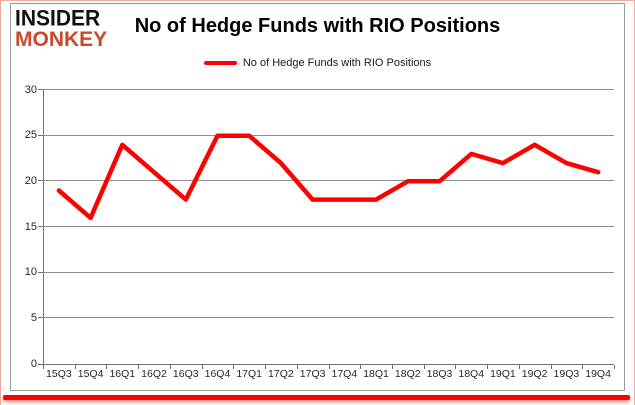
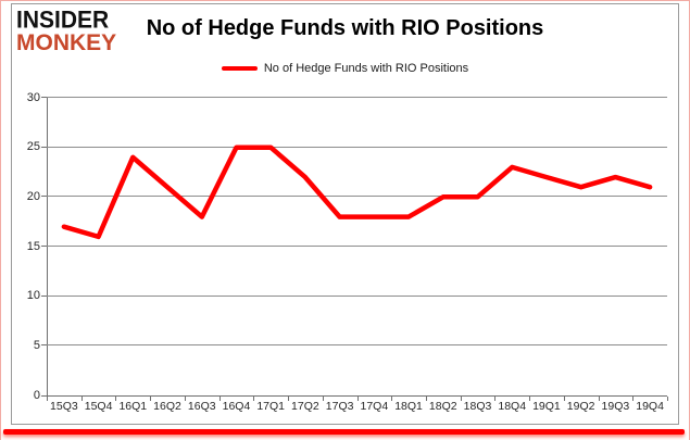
15Q3: 19 -> 17
19Q2: 24 -> 21
